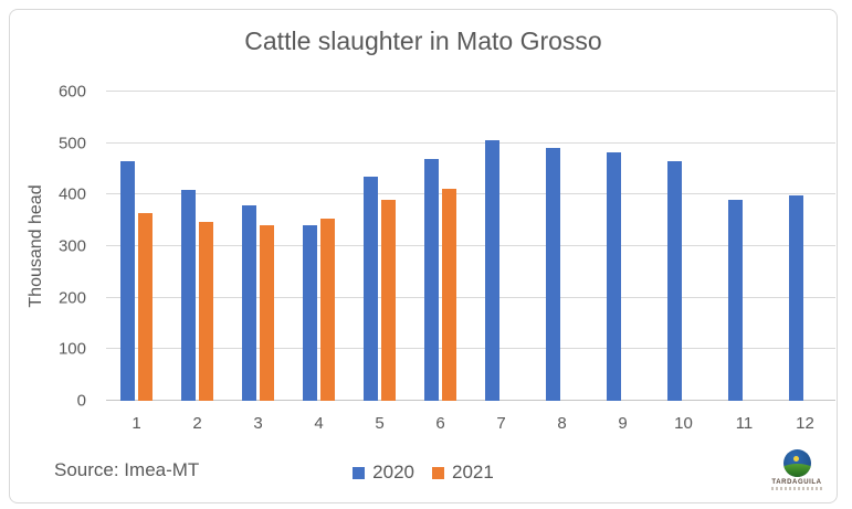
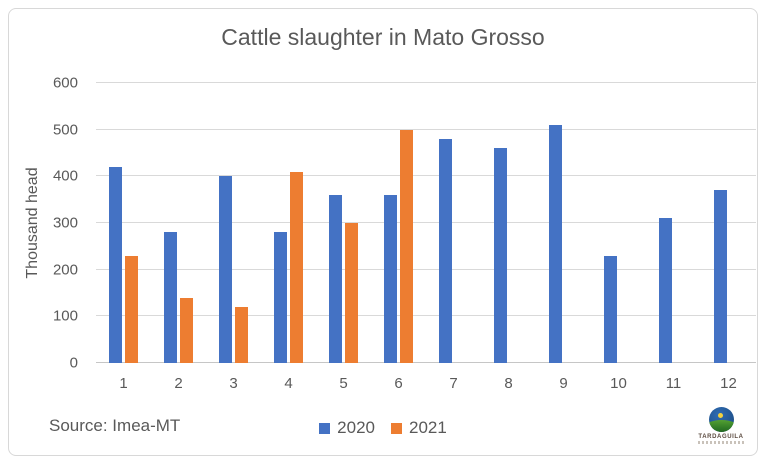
2020/1: 460 -> 420
2021/1: 360 -> 230
2020/2: 410 -> 280
2021/2: 350 -> 140
2020/3: 380 -> 400
2021/3: 340 -> 120
2020/4: 340 -> 280
2021/4: 350 -> 410
2020/5: 440 -> 360
2021/5: 390 -> 300
2020/6: 470 -> 360
2021/6: 410 -> 500
2020/7: 500 -> 480
2020/8: 490 -> 460
2020/9: 480 -> 510
2020/10: 460 -> 230
2020/11: 390 -> 310
2020/12: 400 -> 370
